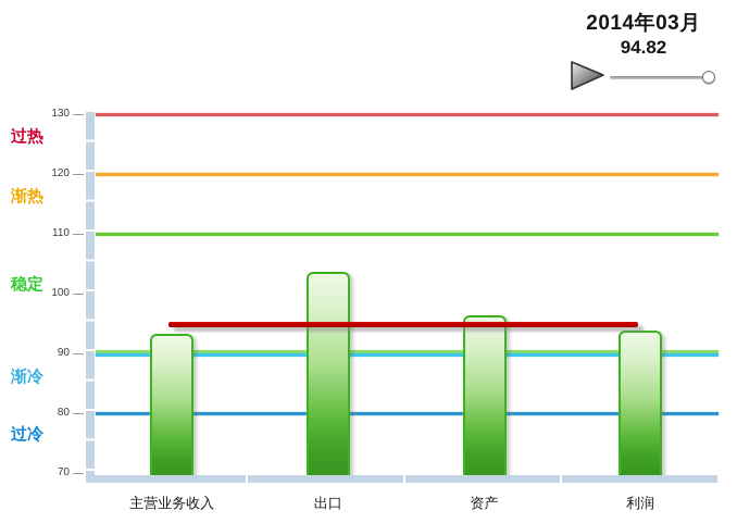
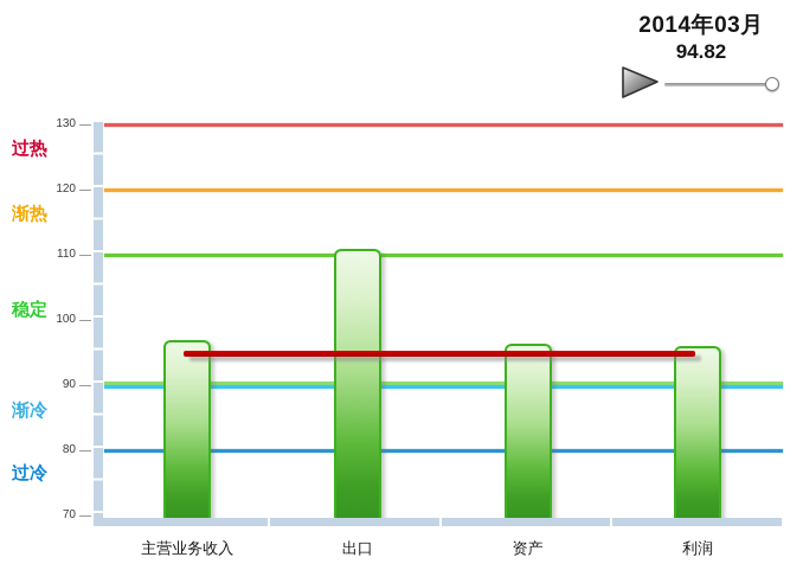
主营业务收入: 93 -> 97
出口: 104 -> 111
利润: 94 -> 96
